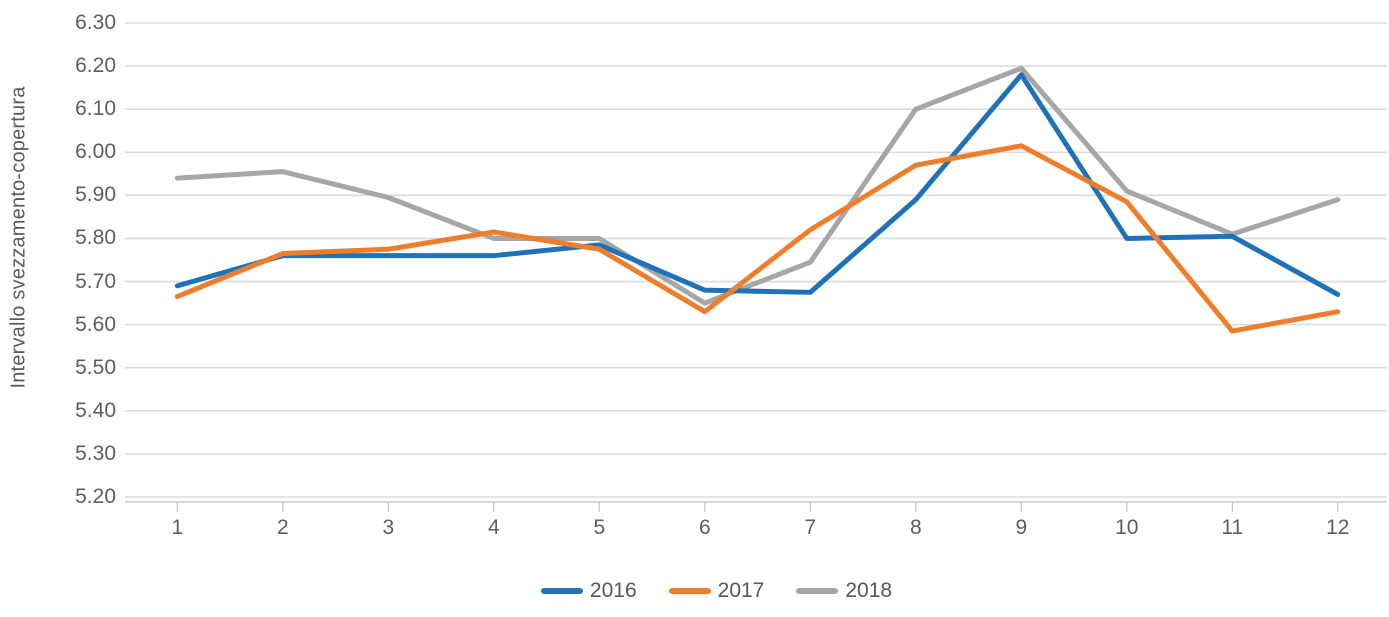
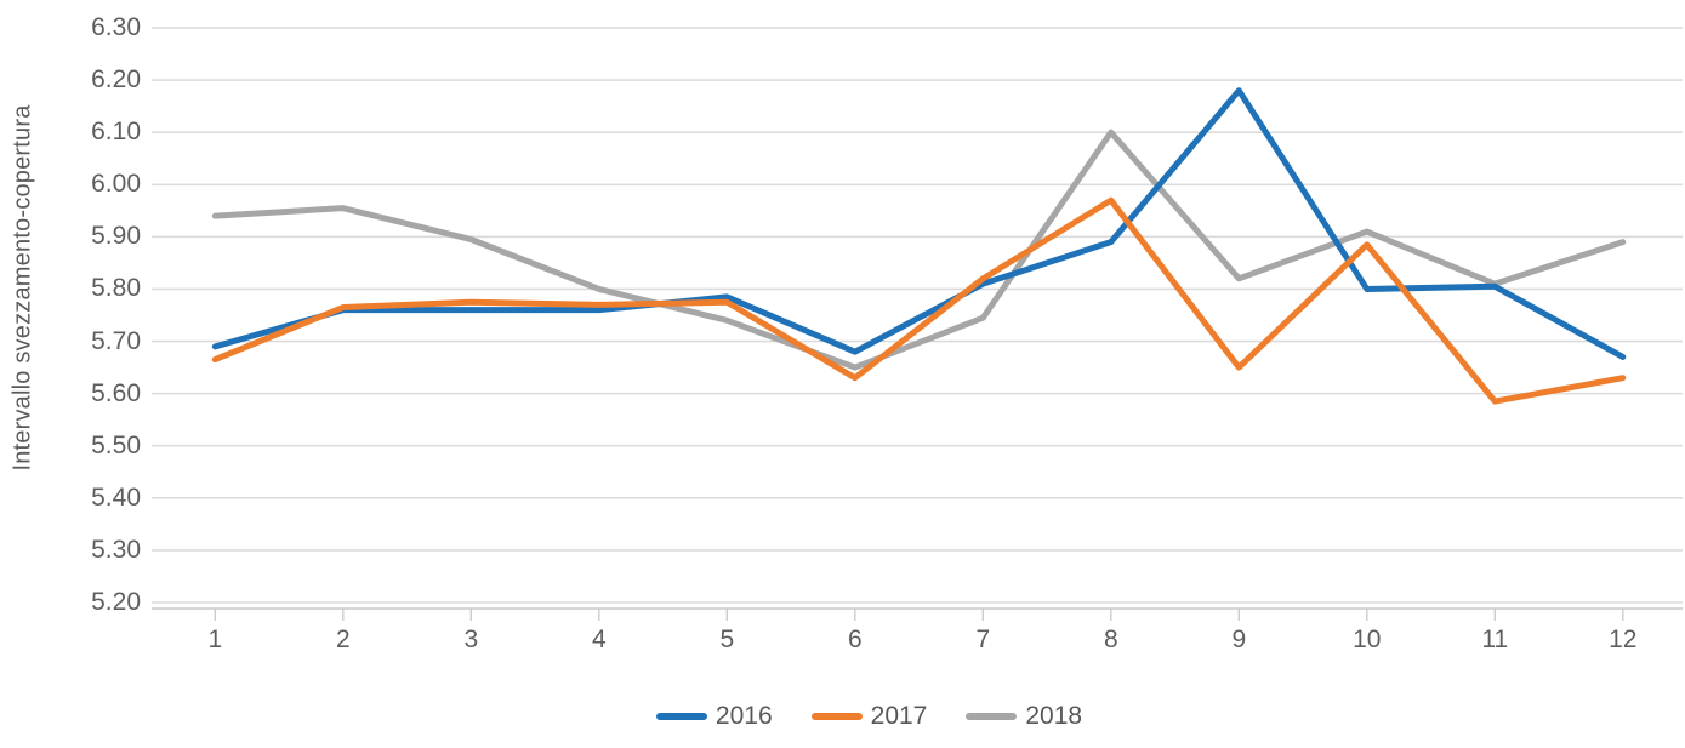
2017/4: 5.82 -> 5.77
2018/5: 5.80 -> 5.74
2016/7: 5.67 -> 5.81
2017/9: 6.01 -> 5.65
2018/9: 6.20 -> 5.82
